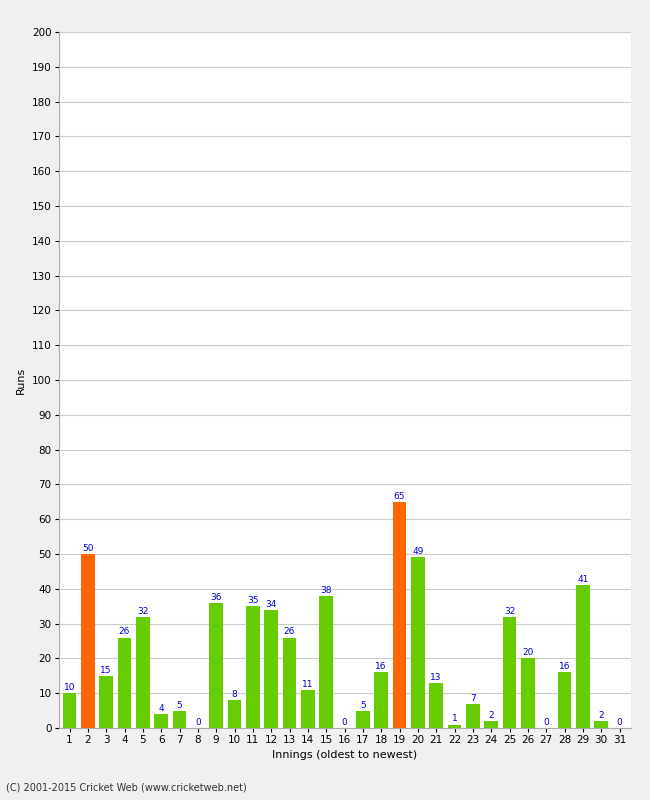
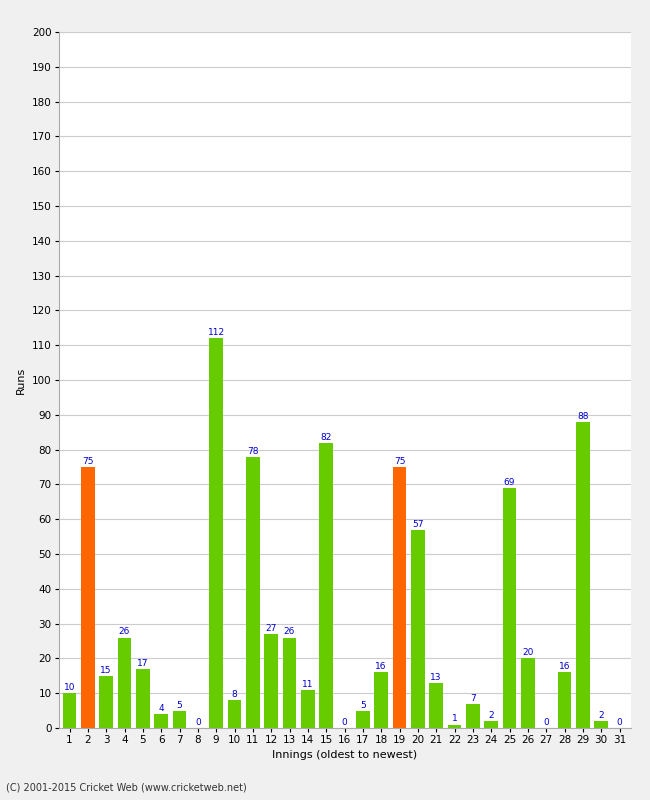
2: 50 -> 75
5: 32 -> 17
9: 36 -> 112
11: 35 -> 78
12: 34 -> 27
15: 38 -> 82
19: 65 -> 75
20: 49 -> 57
25: 32 -> 69
29: 41 -> 88
